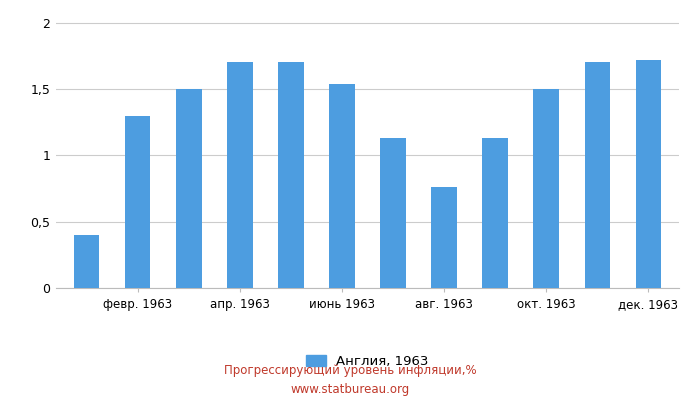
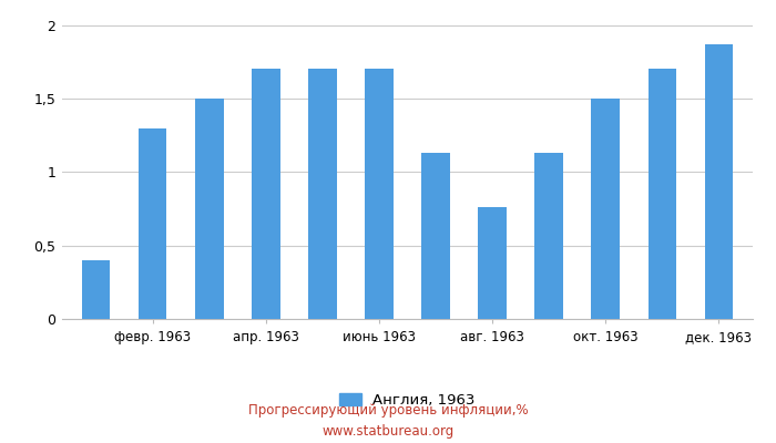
июнь 1963: 1,54 -> 1,70
дек. 1963: 1,72 -> 1,87
